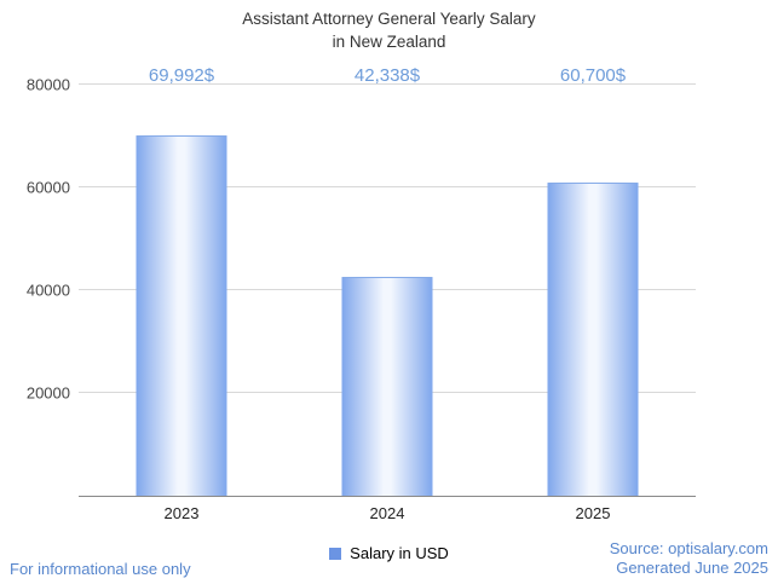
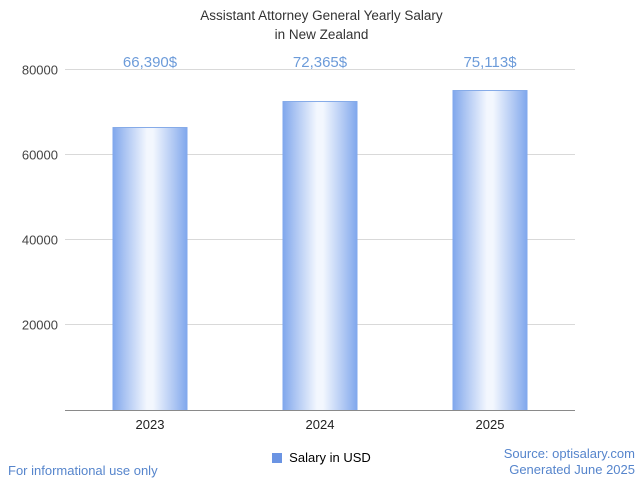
2023: 69,992 -> 66,390
2024: 42,338 -> 72,365
2025: 60,700 -> 75,113
